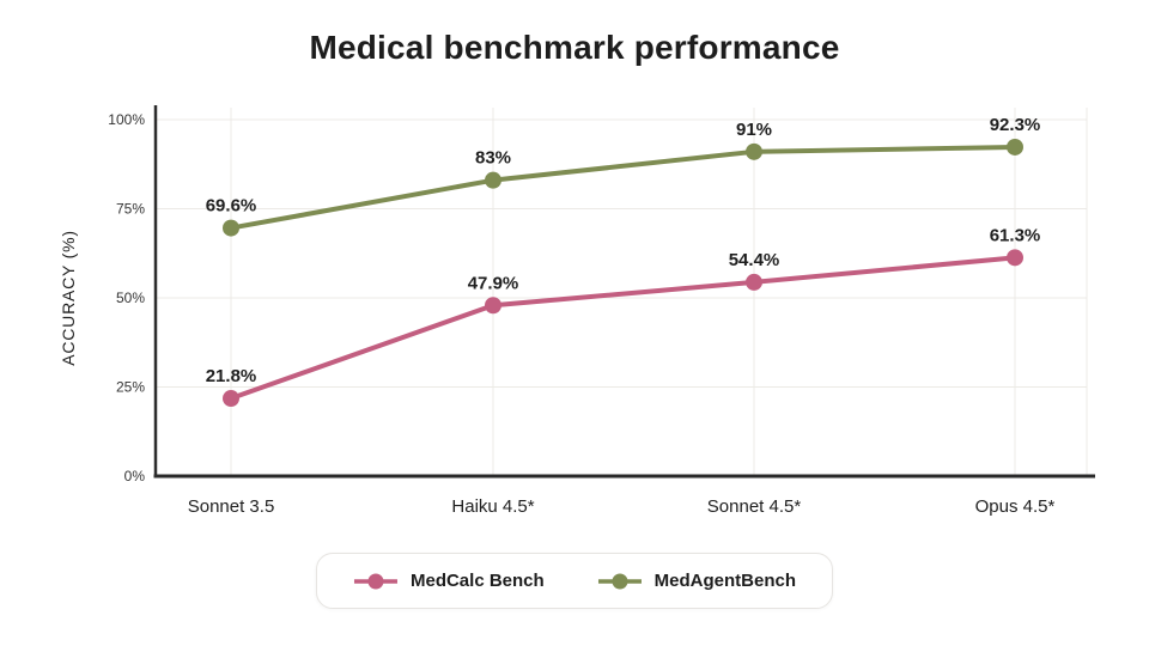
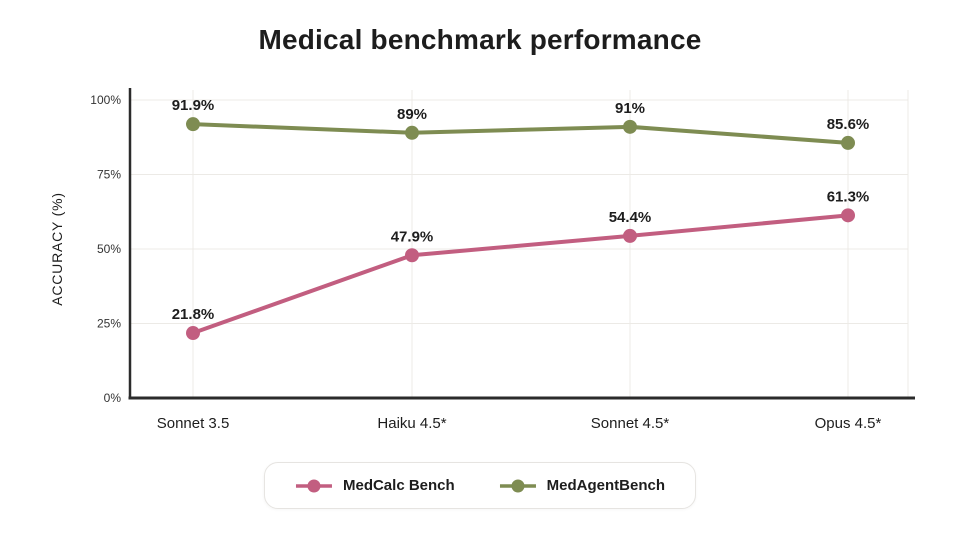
MedAgentBench/Sonnet 3.5: 69.6% -> 91.9%
MedAgentBench/Haiku 4.5*: 83% -> 89%
MedAgentBench/Opus 4.5*: 92.3% -> 85.6%
